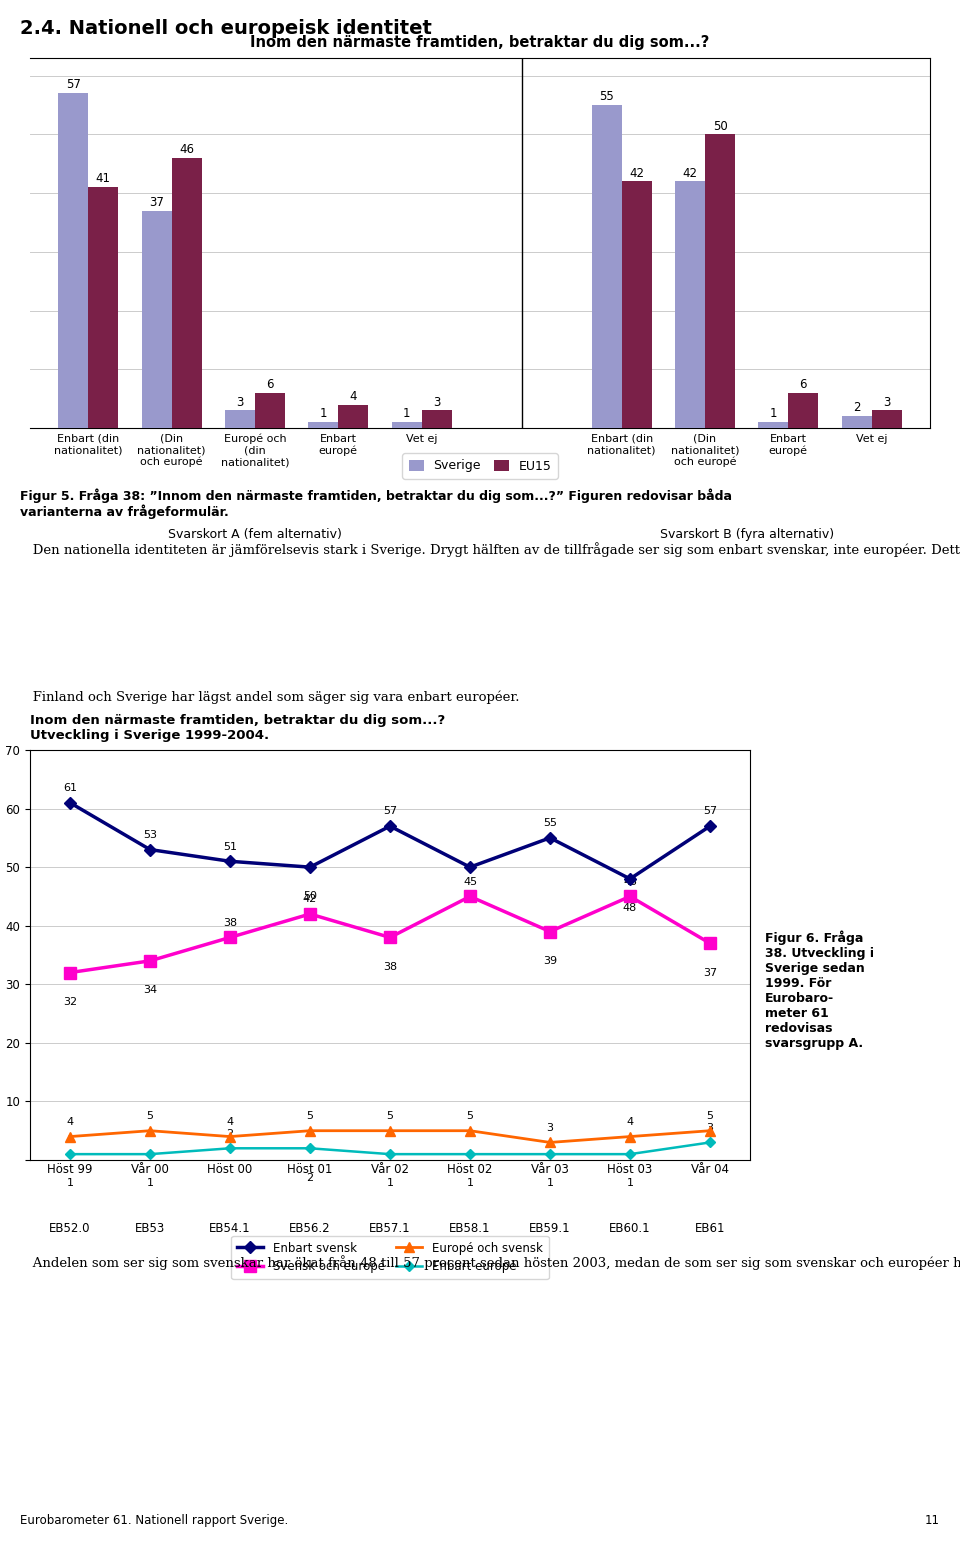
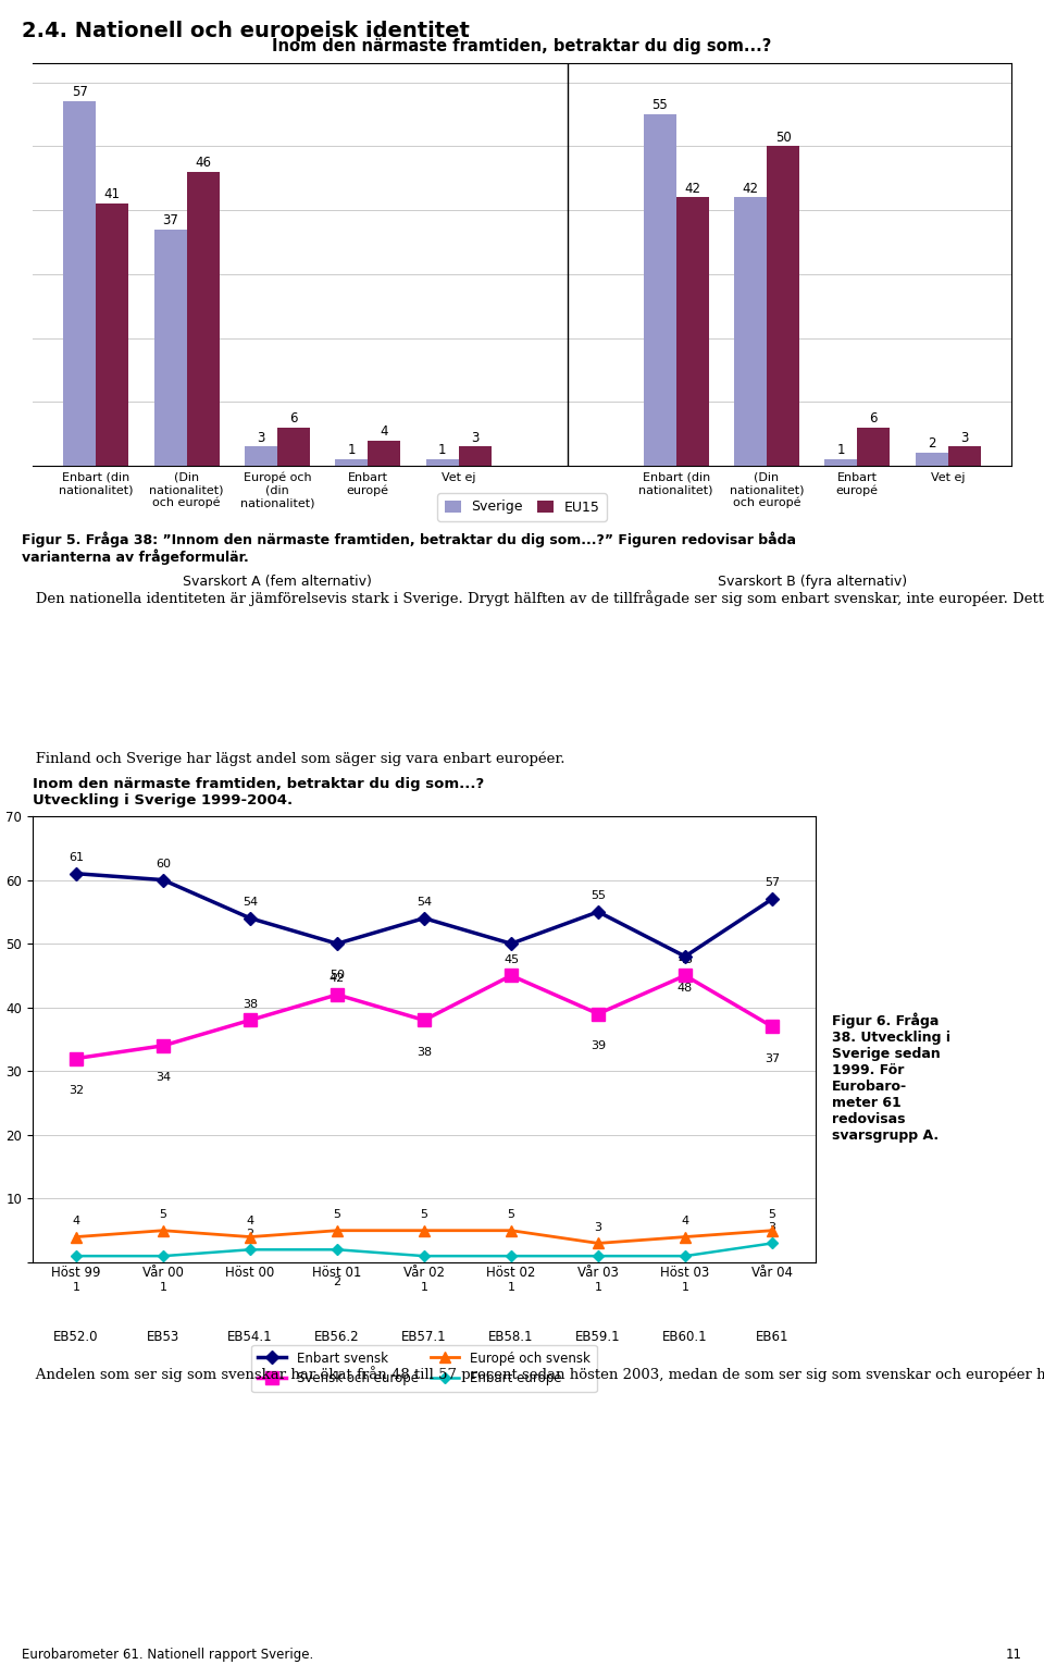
Enbart svensk/Vår 00: 53 -> 60
Enbart svensk/Höst 00: 51 -> 54
Enbart svensk/Vår 02: 57 -> 54
